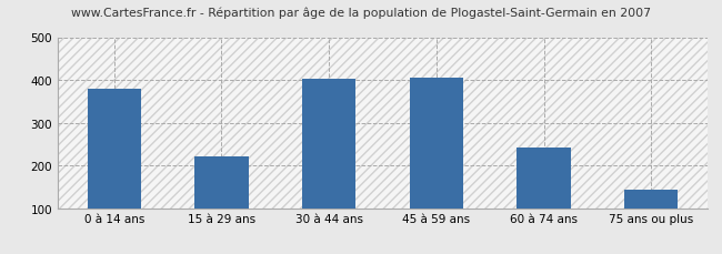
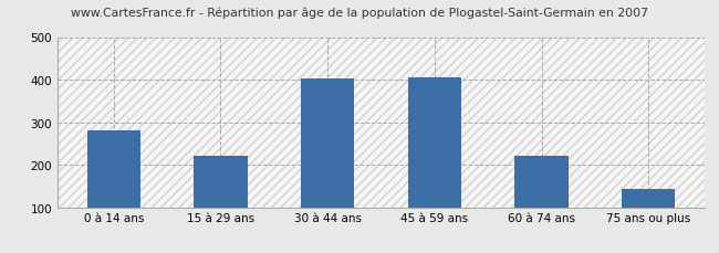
0 à 14 ans: 380 -> 280
60 à 74 ans: 242 -> 220
